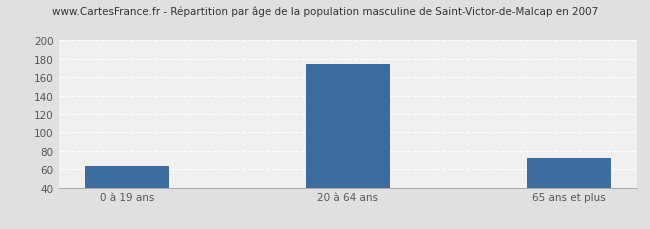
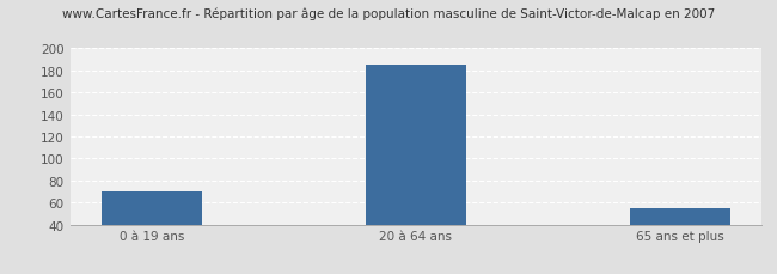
0 à 19 ans: 64 -> 70
20 à 64 ans: 174 -> 185
65 ans et plus: 72 -> 55
